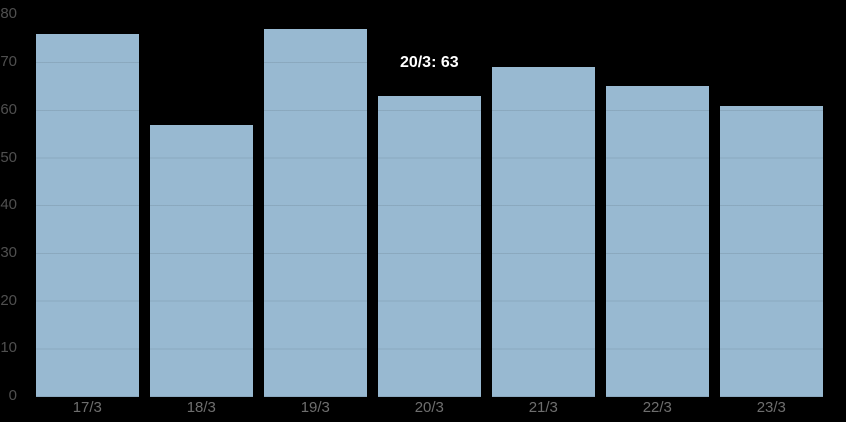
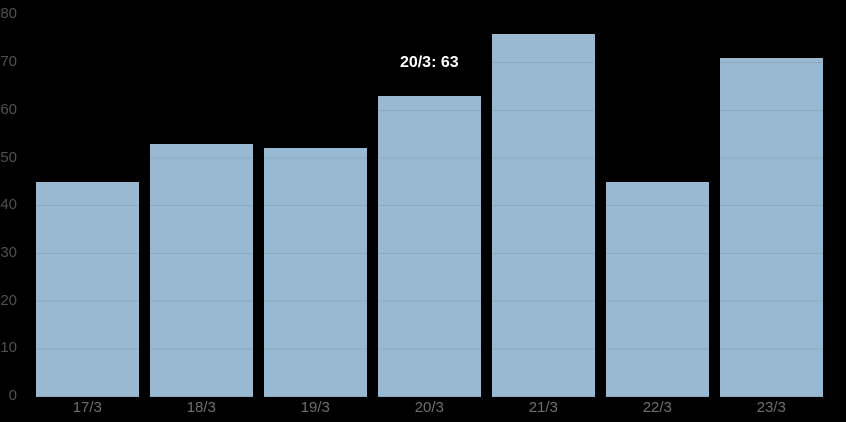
17/3: 76 -> 45
18/3: 57 -> 53
19/3: 77 -> 52
21/3: 69 -> 76
22/3: 65 -> 45
23/3: 61 -> 71
